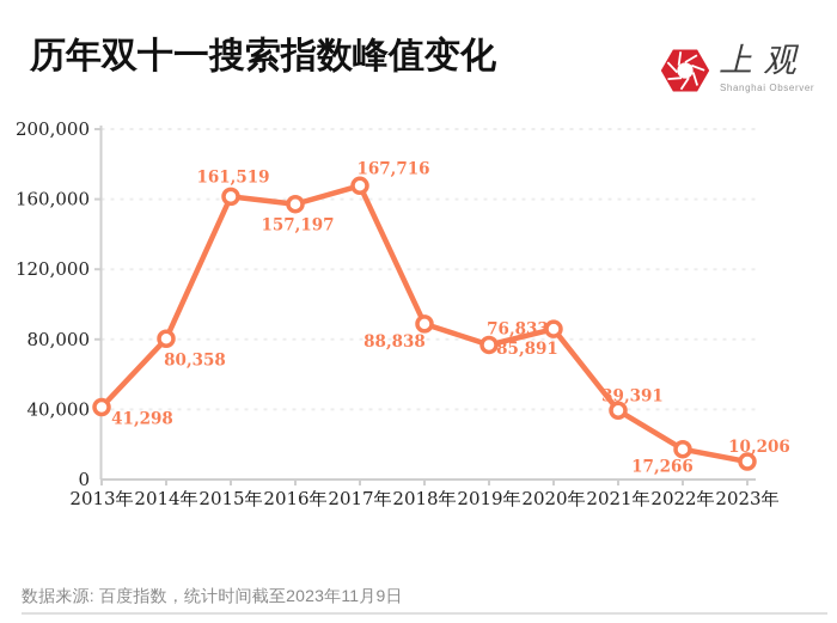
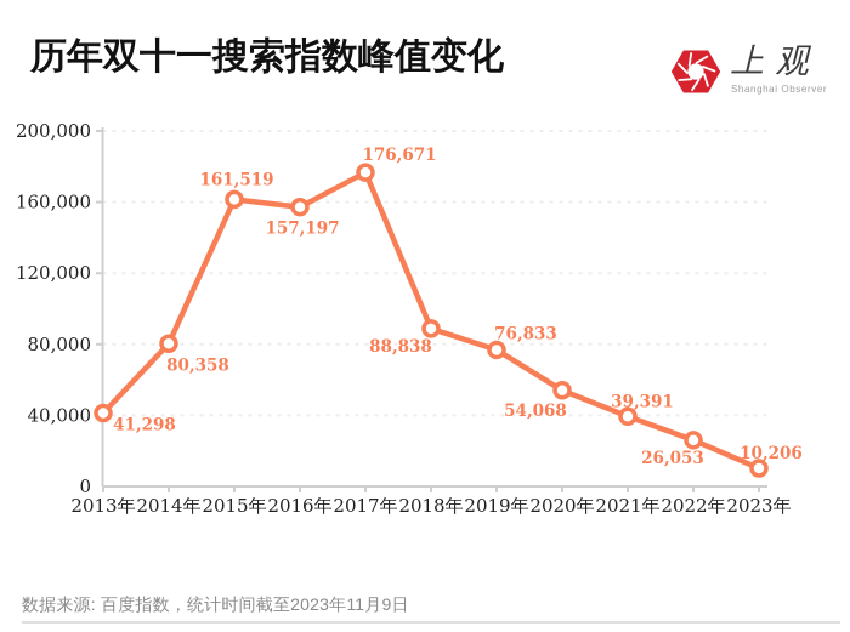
2017年: 167,716 -> 176,671
2020年: 85,891 -> 54,068
2022年: 17,266 -> 26,053
